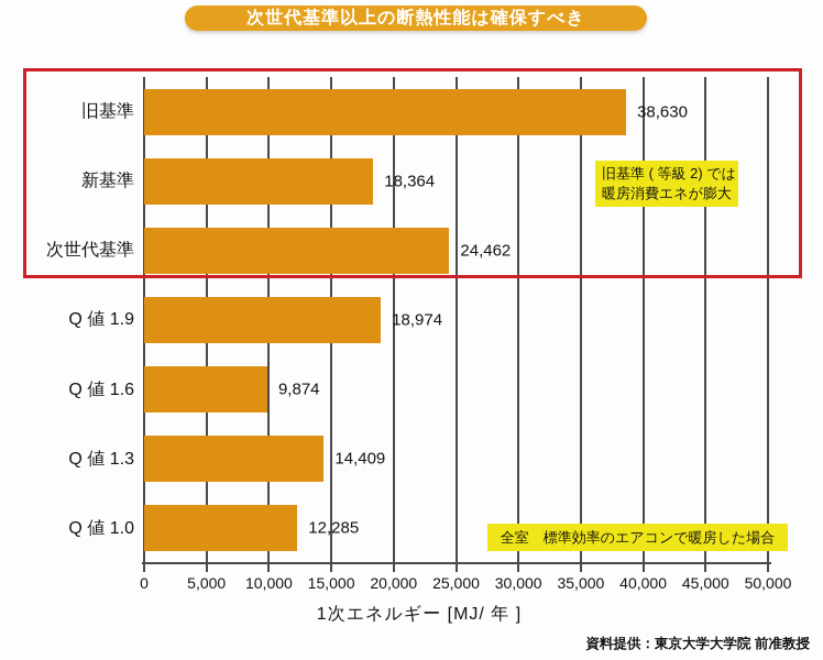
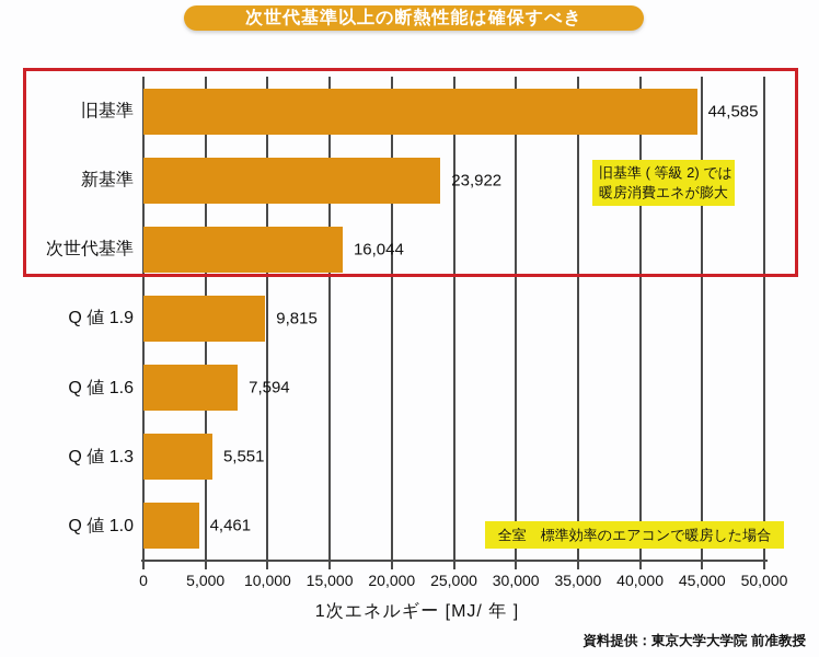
旧基準: 38,630 -> 44,585
新基準: 18,364 -> 23,922
次世代基準: 24,462 -> 16,044
Q 値 1.9: 18,974 -> 9,815
Q 値 1.6: 9,874 -> 7,594
Q 値 1.3: 14,409 -> 5,551
Q 値 1.0: 12,285 -> 4,461
